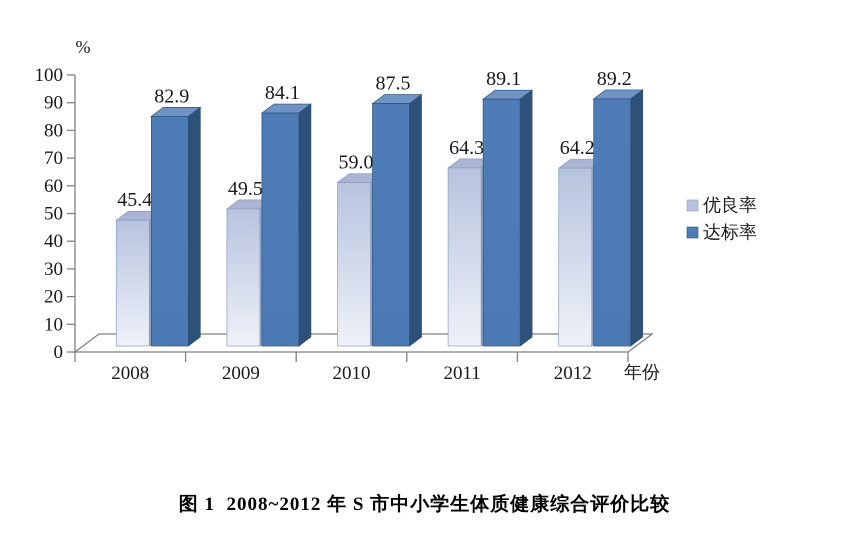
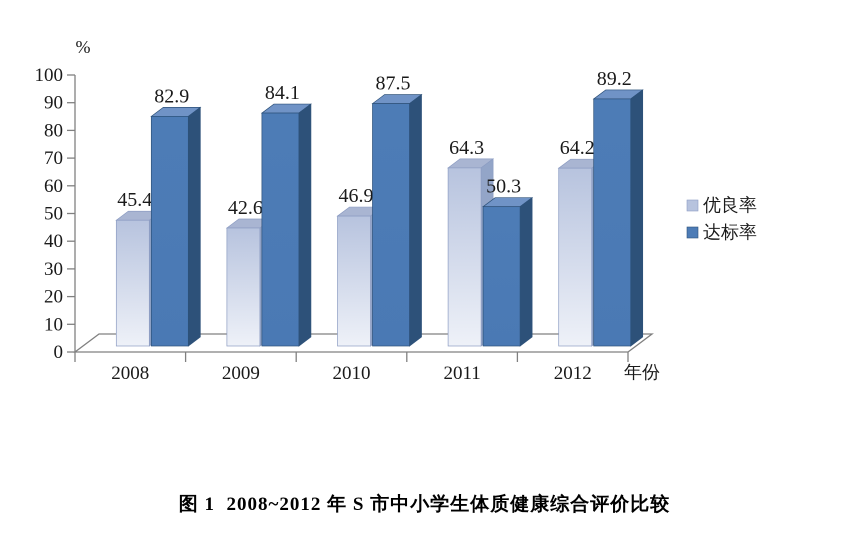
优良率/2009: 49.5 -> 42.6
优良率/2010: 59.0 -> 46.9
达标率/2011: 89.1 -> 50.3
